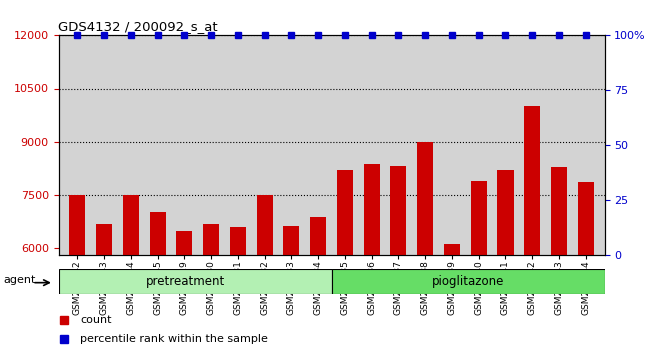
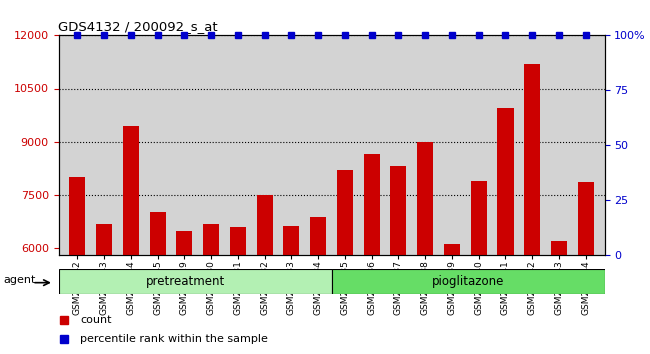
GSM201542: 7480 -> 8000
GSM201544: 7480 -> 9450
GSM201836: 8380 -> 8650
GSM201841: 8200 -> 9950
GSM201842: 10000 -> 11200
GSM201843: 8280 -> 6200
